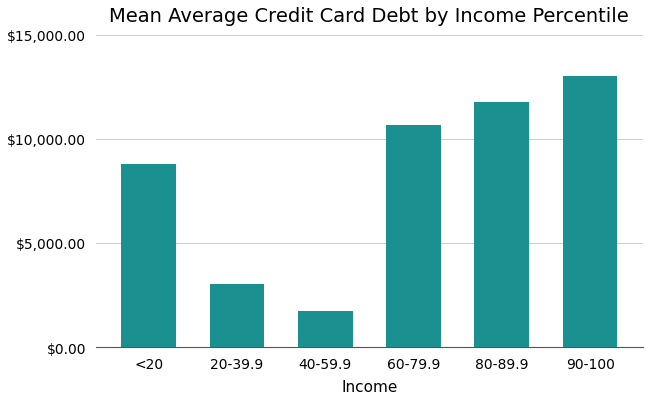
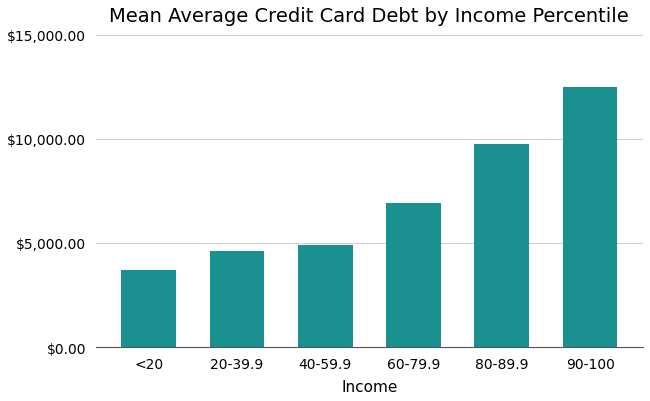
<20: $8,800 -> $3,700
20-39.9: $3,050 -> $4,600
40-59.9: $1,750 -> $4,900
60-79.9: $10,650 -> $6,900
80-89.9: $11,750 -> $9,750
90-100: $13,000 -> $12,500
